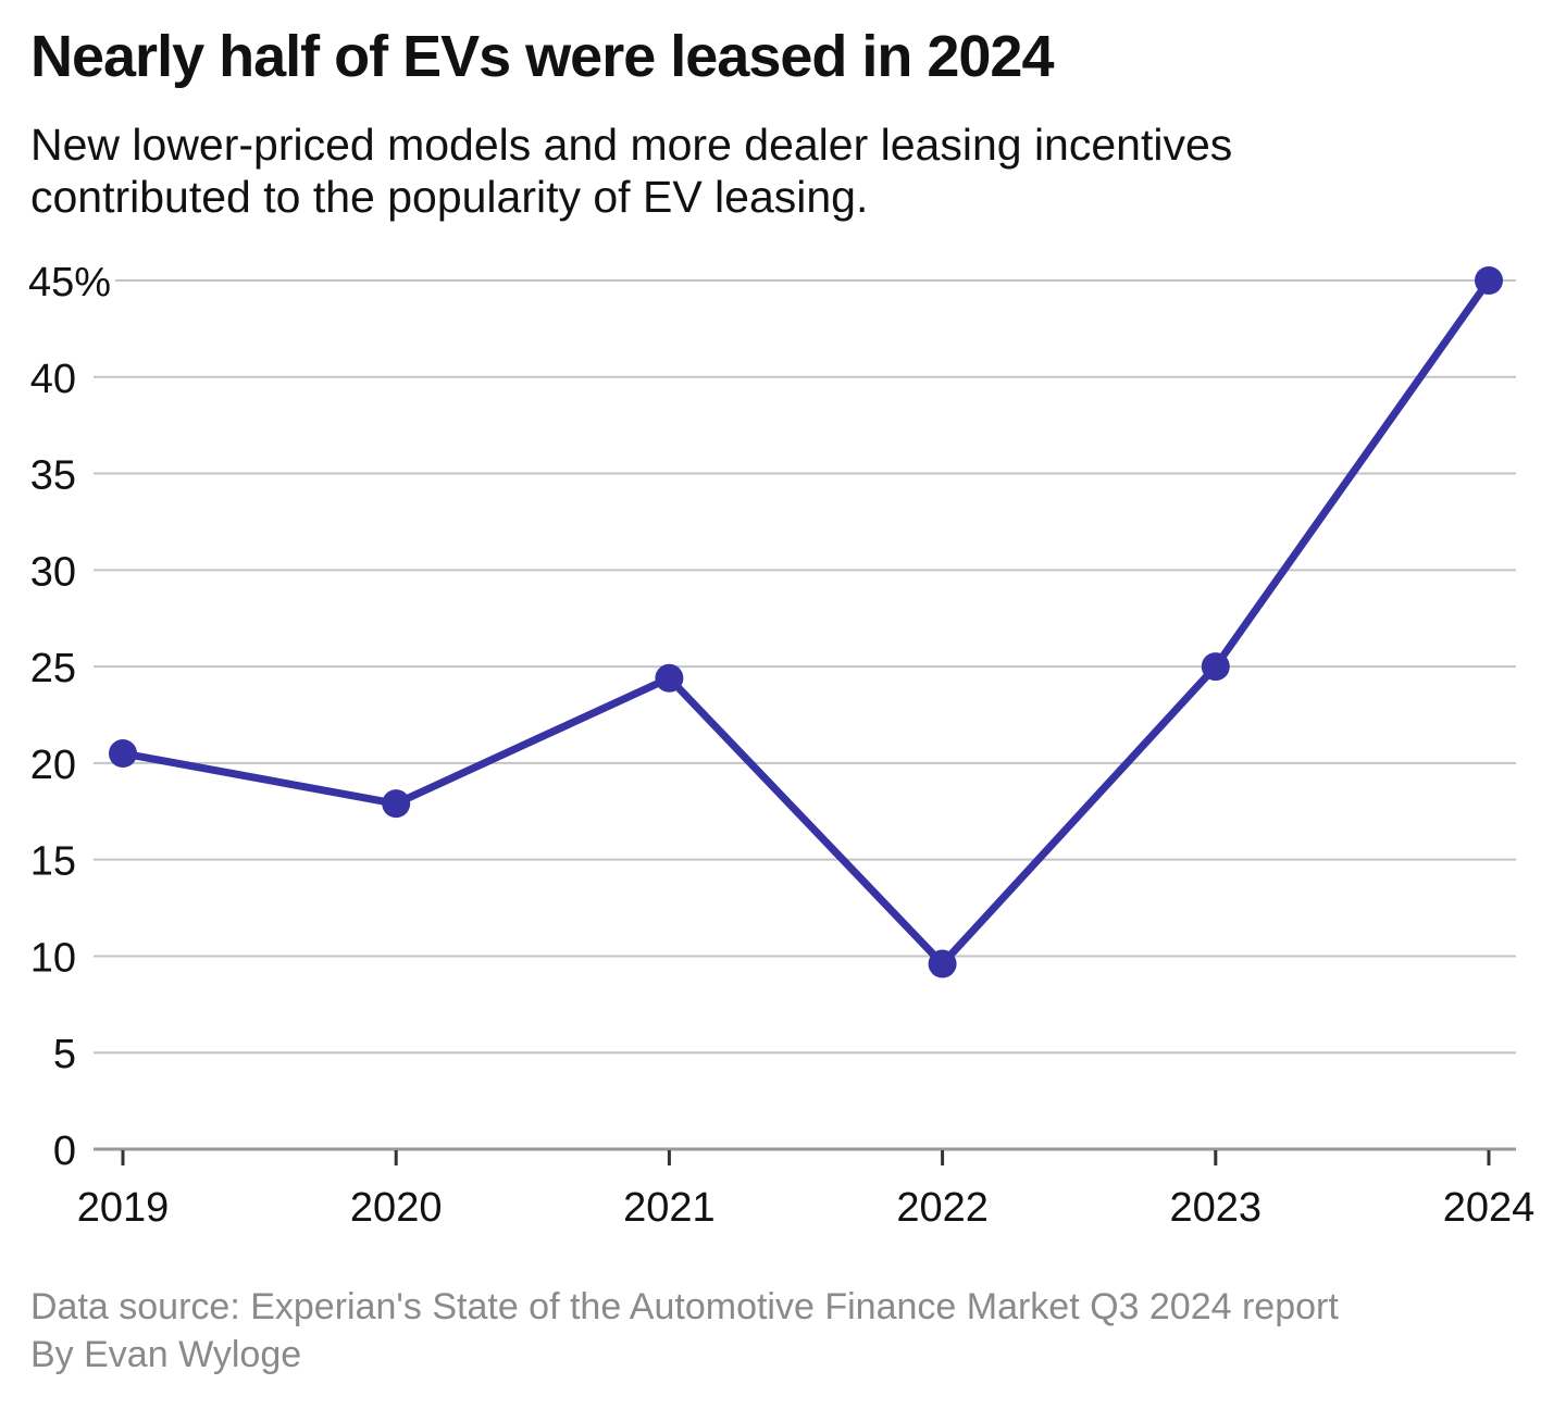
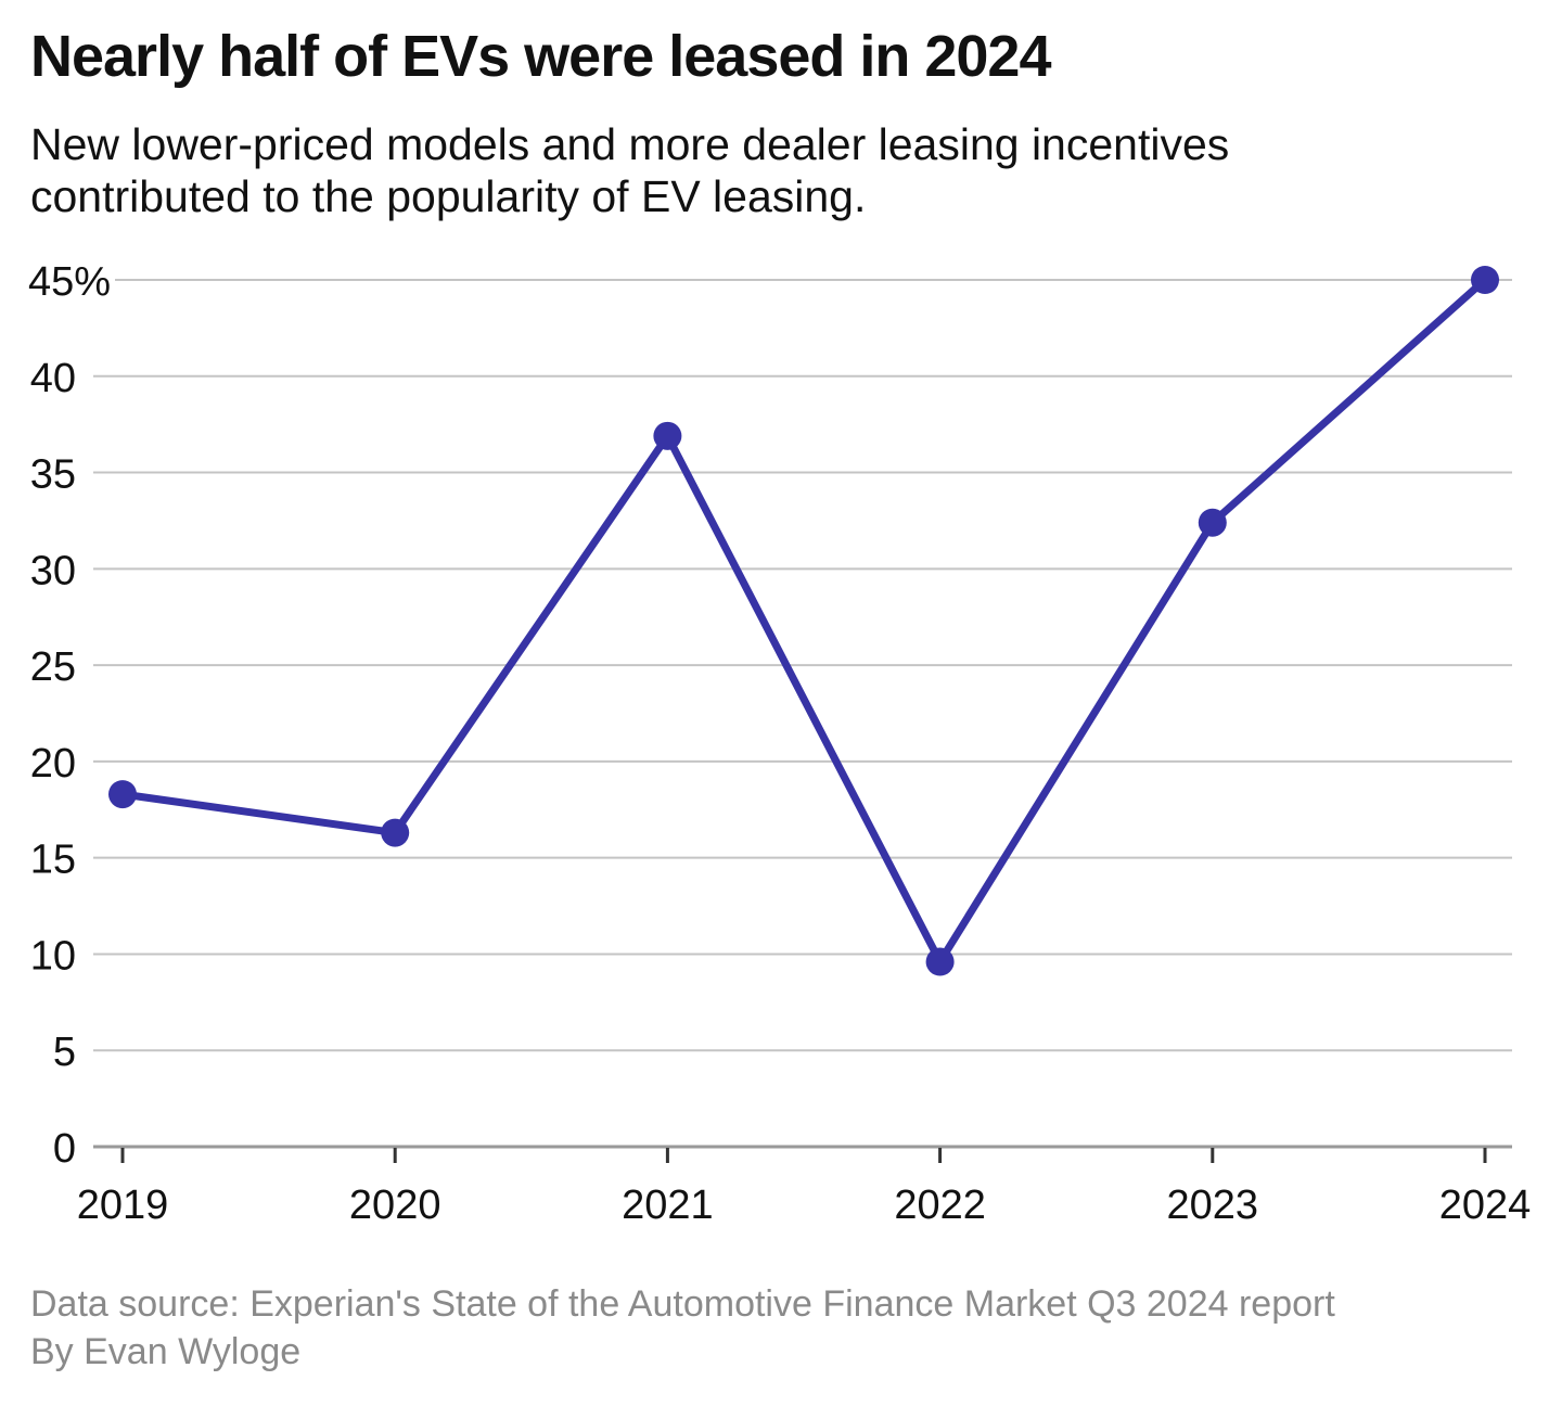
2019: 20.5 -> 18.3
2020: 17.9 -> 16.3
2021: 24.4 -> 36.9
2023: 25.0 -> 32.4
